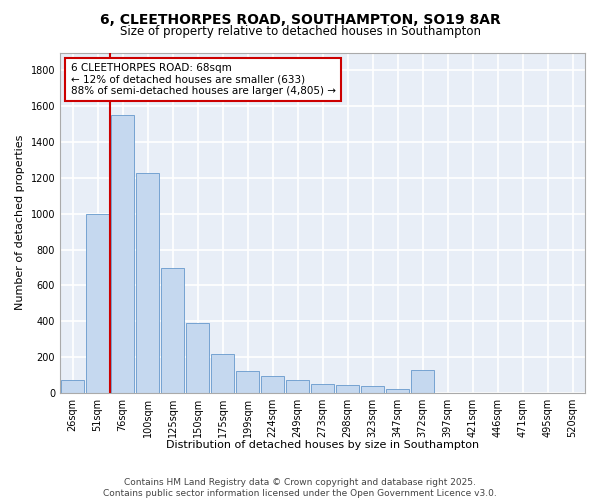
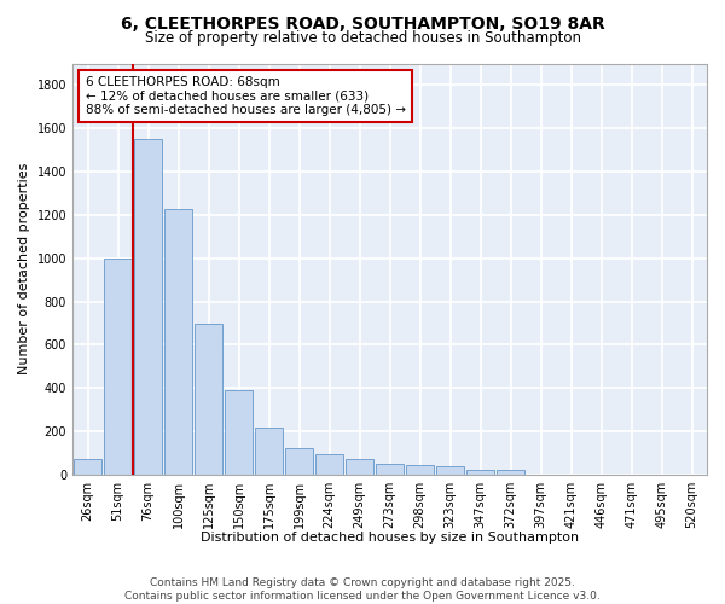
372sqm: 130 -> 20
